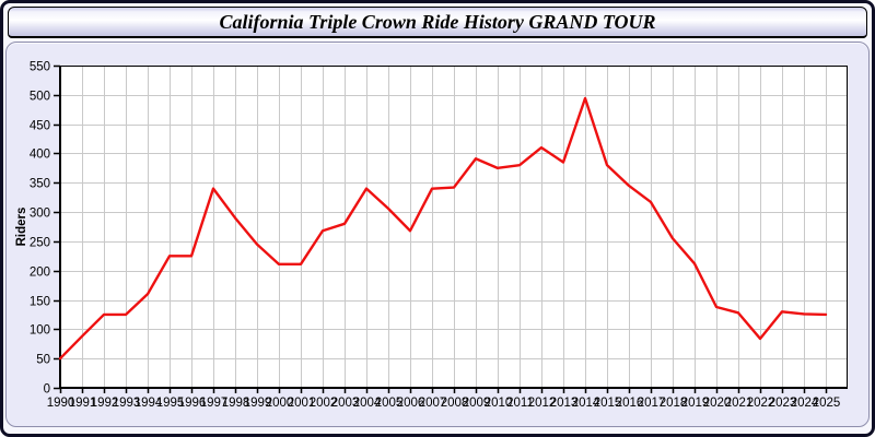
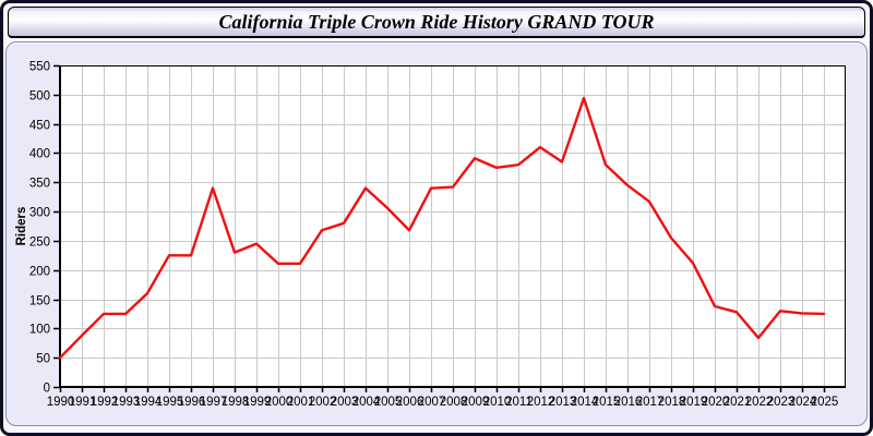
1998: 290 -> 230
